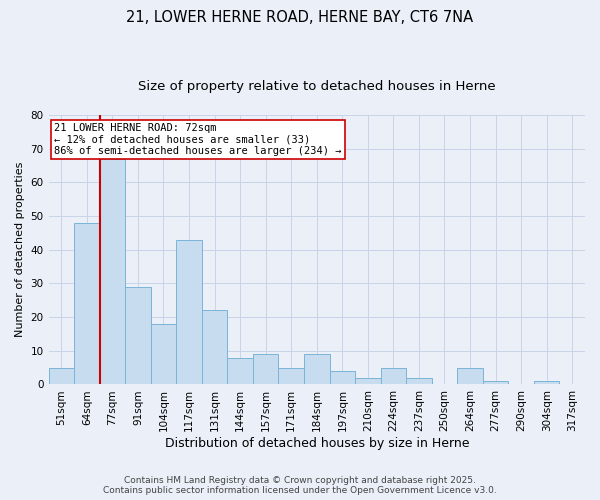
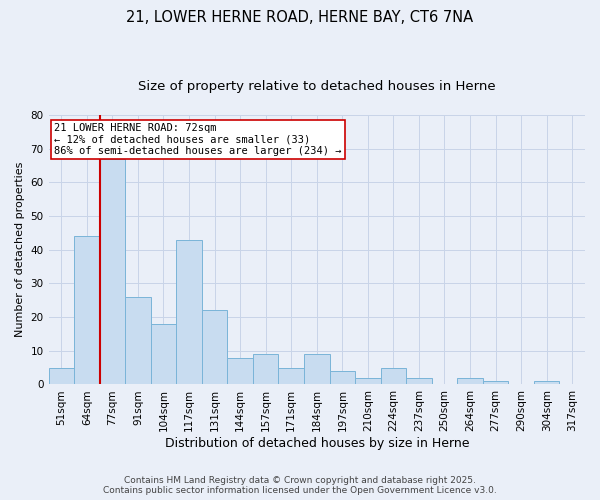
64sqm: 48 -> 44
91sqm: 29 -> 26
264sqm: 5 -> 2
